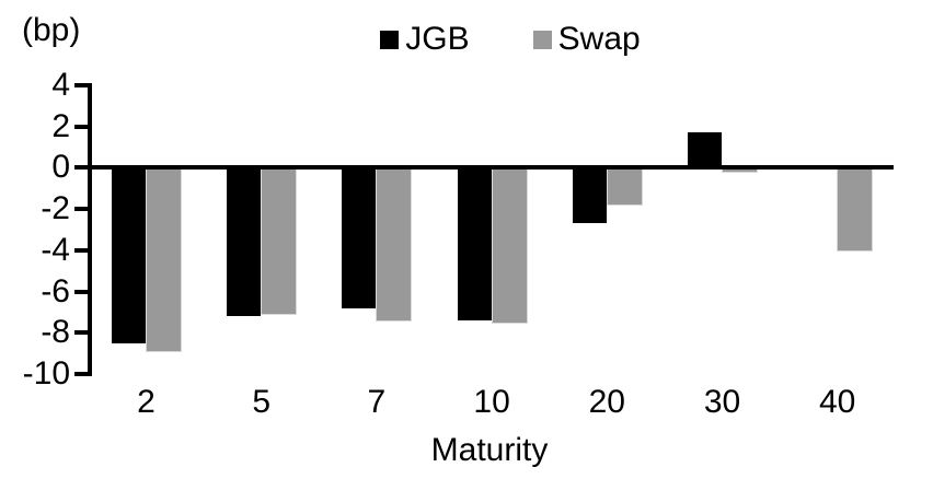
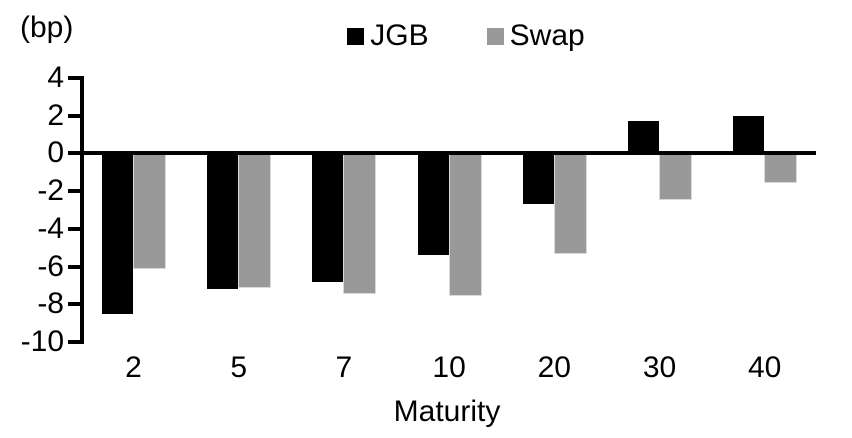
Swap/2: -8.9 -> -6.1
JGB/10: -7.4 -> -5.4
Swap/20: -1.8 -> -5.3
Swap/30: -0.2 -> -2.4
JGB/40: 0.1 -> 2.0
Swap/40: -4.0 -> -1.5
